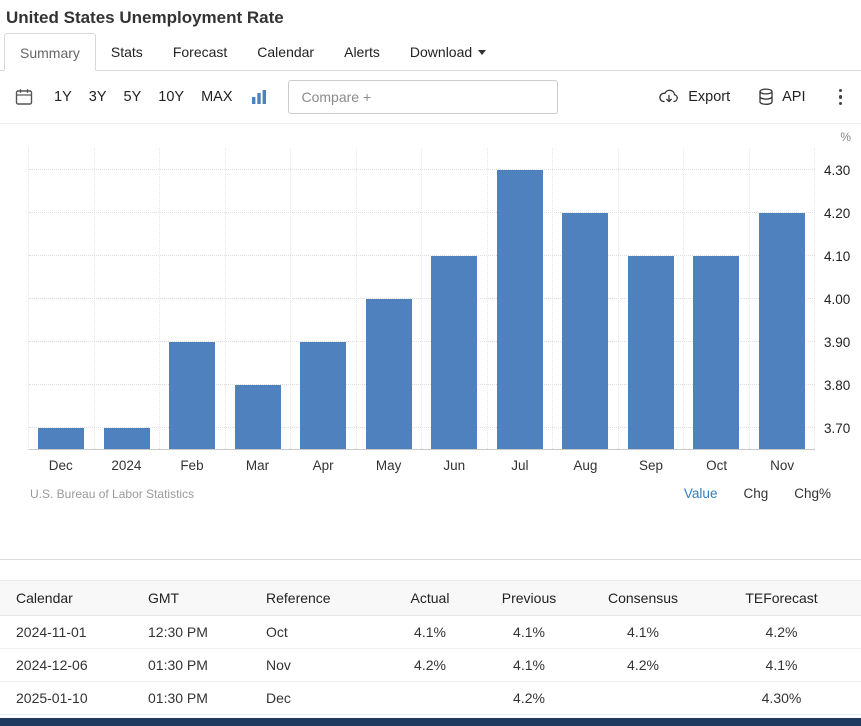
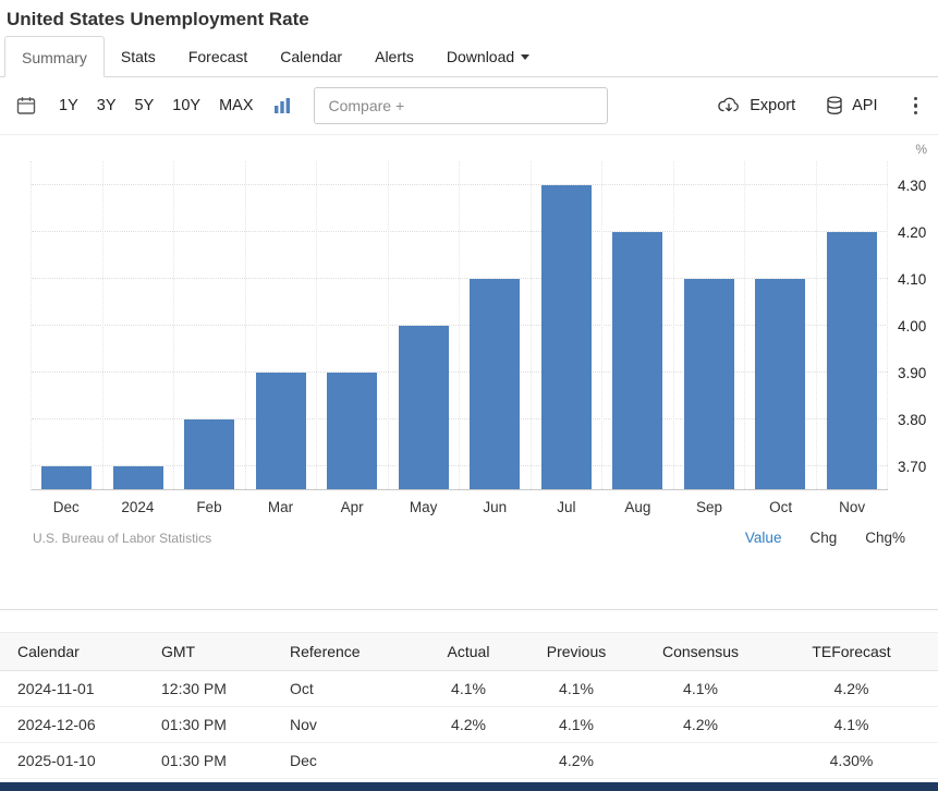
Feb: 3.9 -> 3.8
Mar: 3.8 -> 3.9
